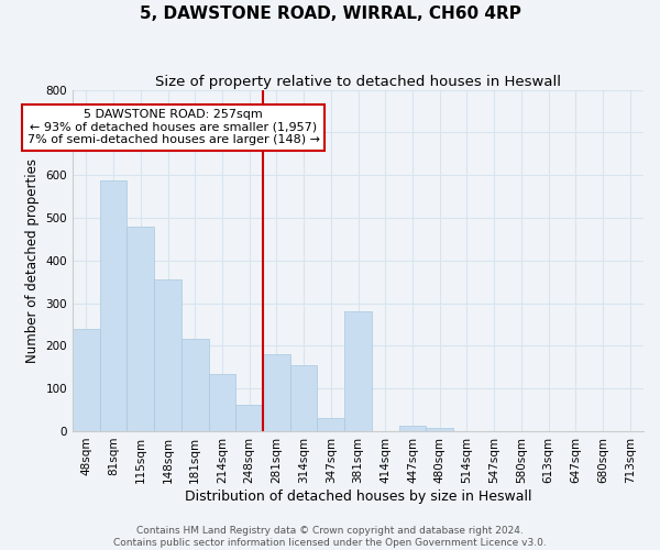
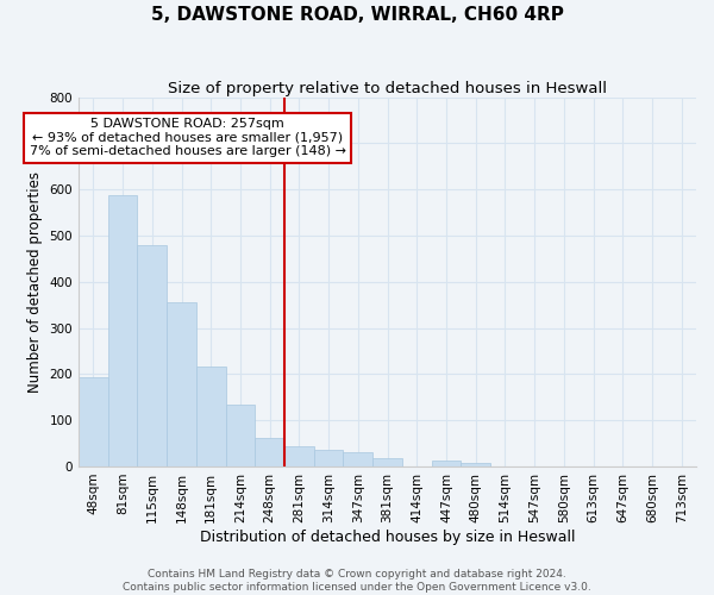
48sqm: 240 -> 193
281sqm: 180 -> 43
314sqm: 155 -> 37
381sqm: 280 -> 17
